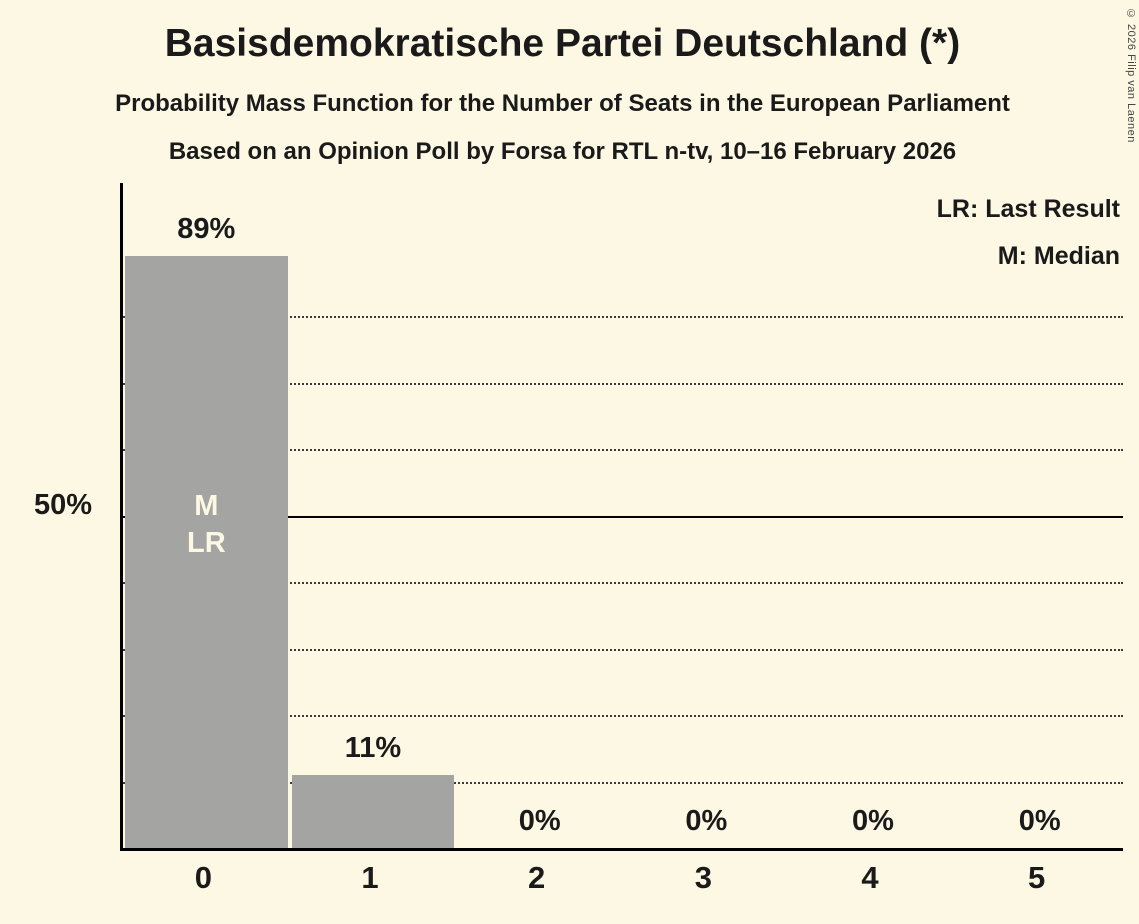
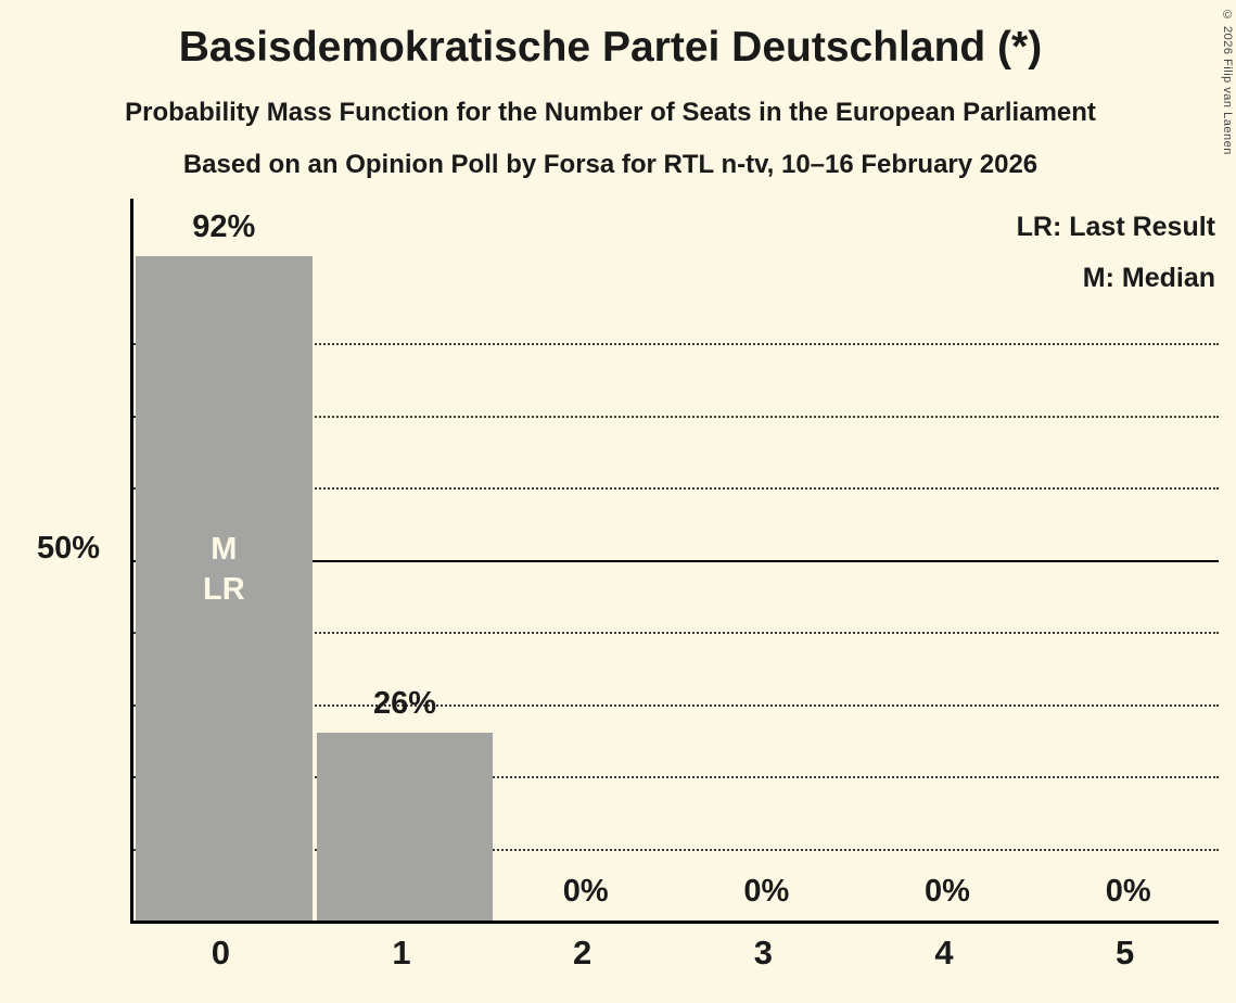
0: 89% -> 92%
1: 11% -> 26%
